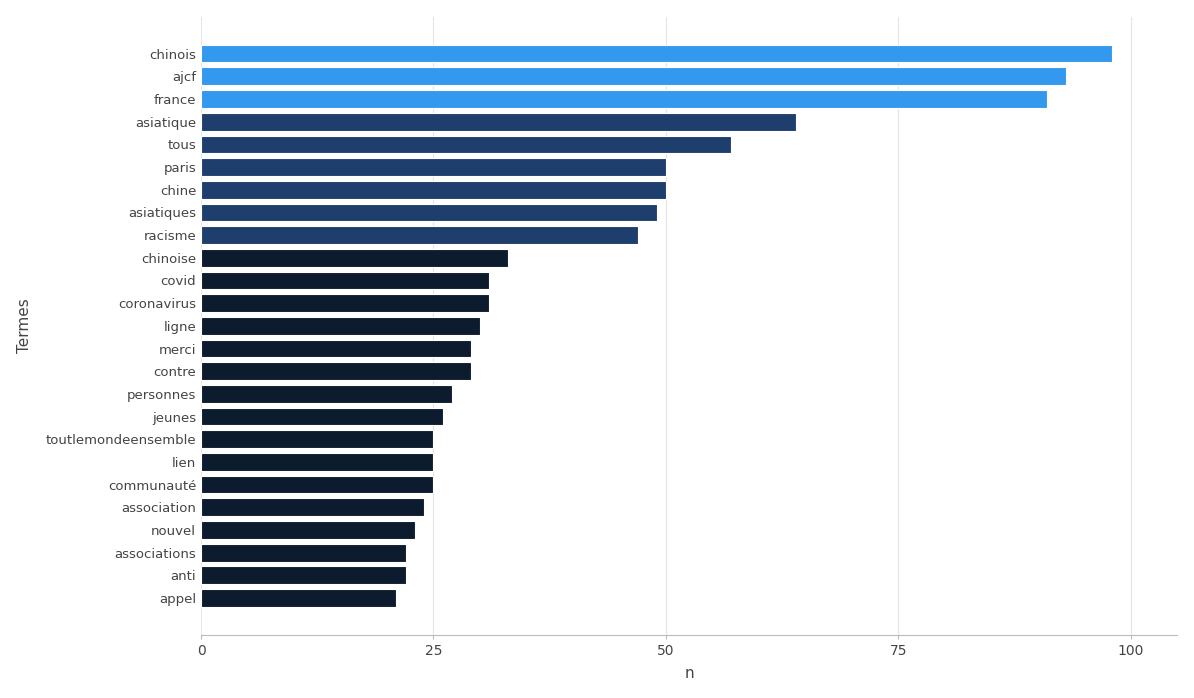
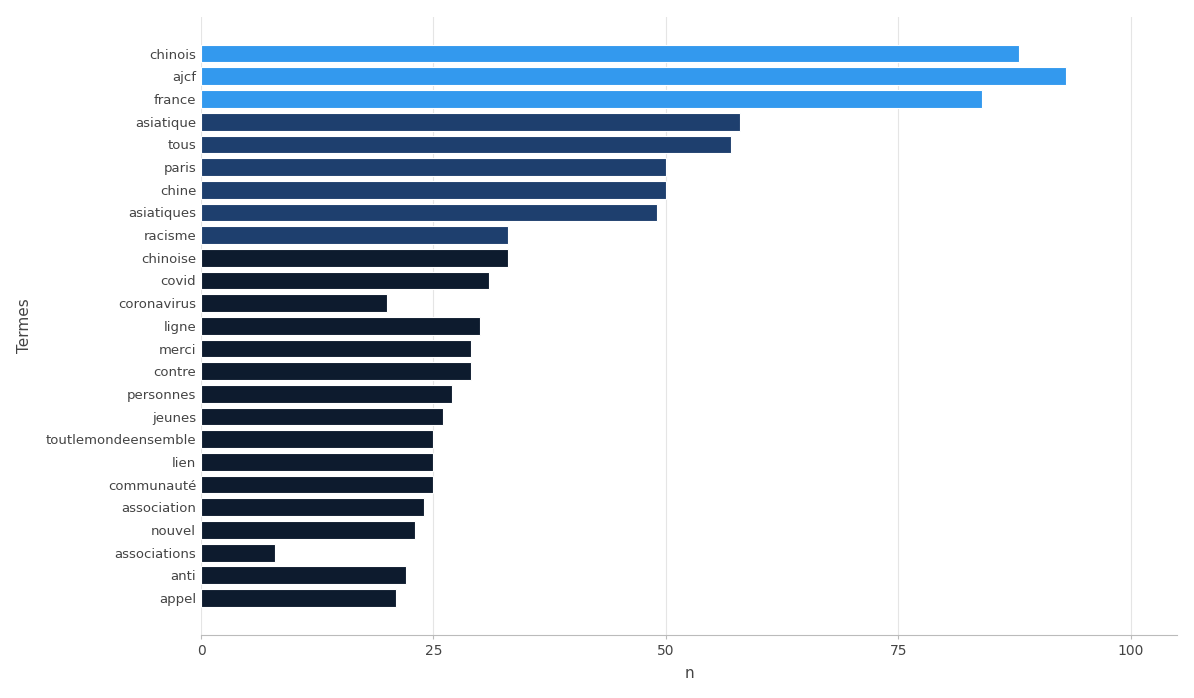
chinois: 98 -> 88
france: 91 -> 84
asiatique: 64 -> 58
racisme: 47 -> 33
coronavirus: 31 -> 20
associations: 22 -> 8
